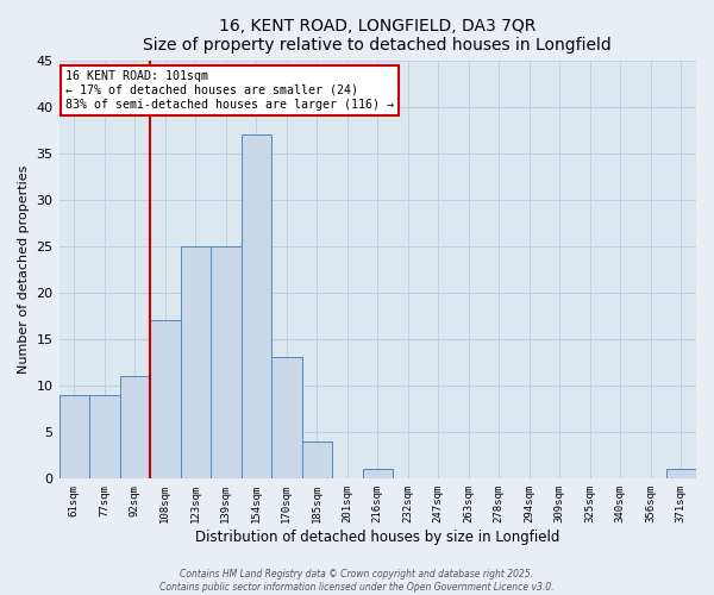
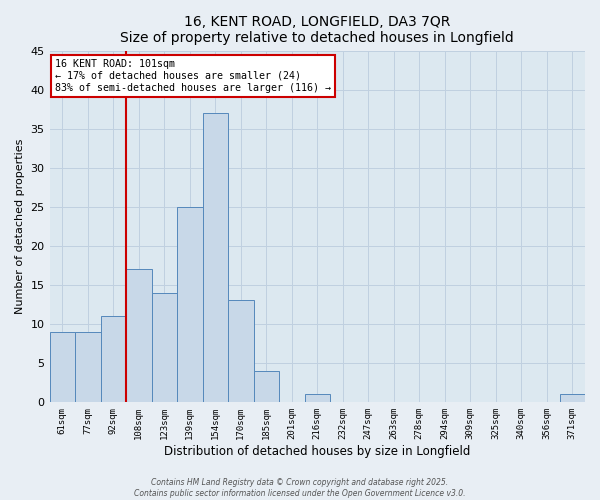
123sqm: 25 -> 14
